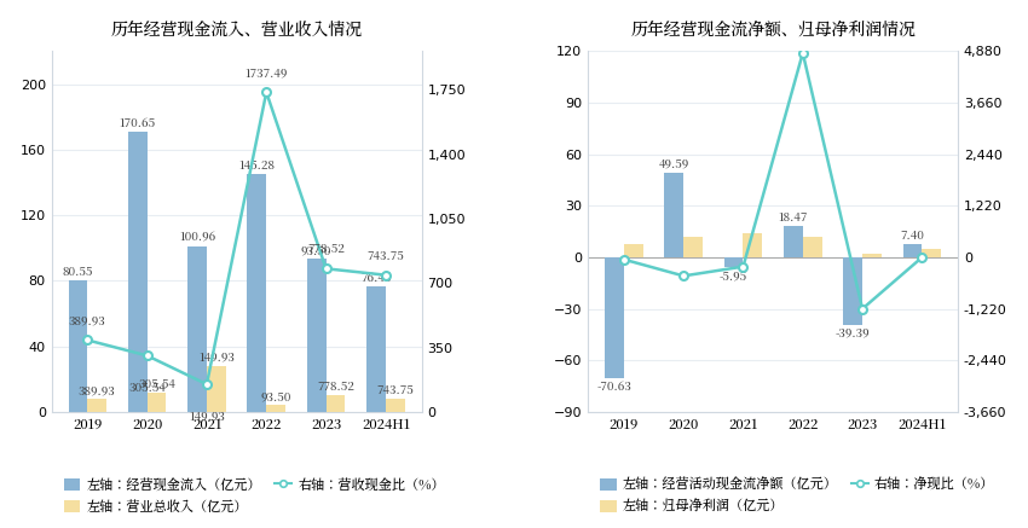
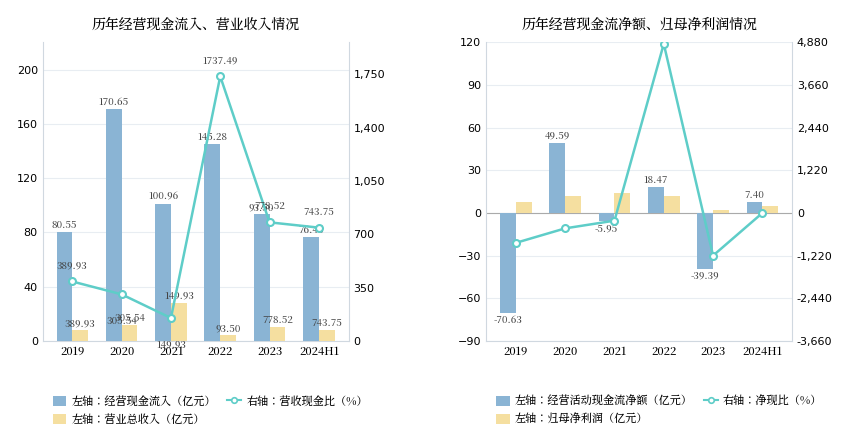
历年经营现金流净额、归母净利润情况/右轴：净现比（%）/2019: -50 -> -860
